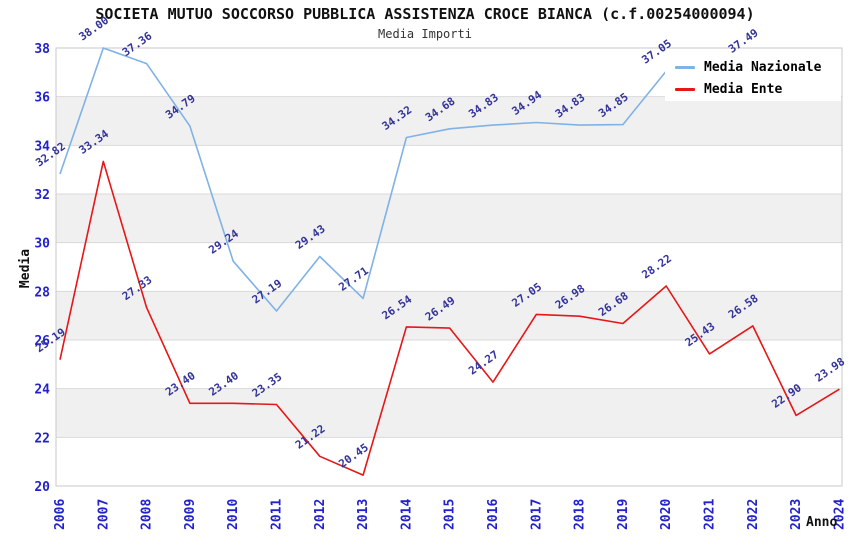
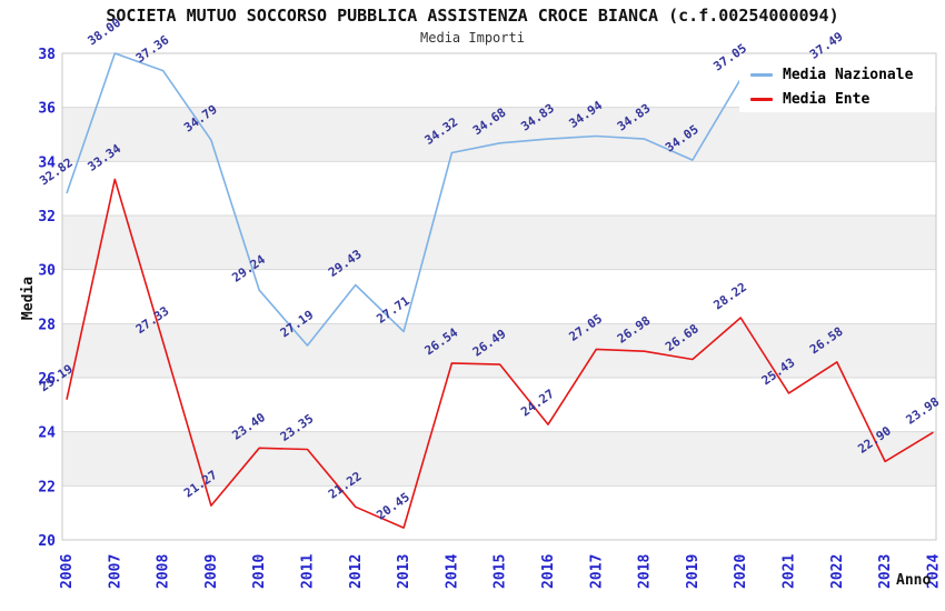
Media Ente/2009: 23.40 -> 21.27
Media Nazionale/2019: 34.85 -> 34.05
